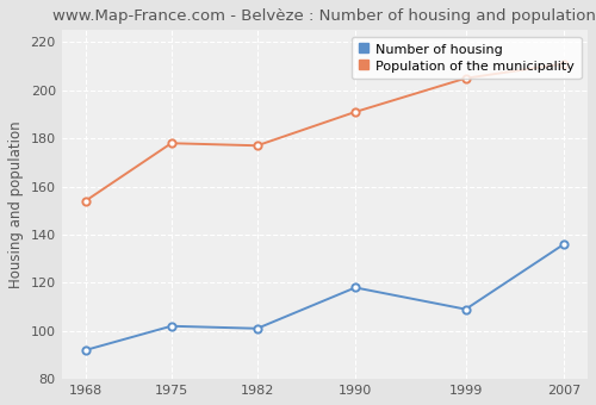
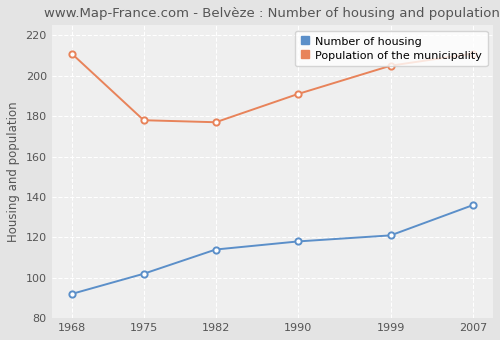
Population of the municipality/1968: 154 -> 211
Number of housing/1982: 101 -> 114
Number of housing/1999: 109 -> 121
